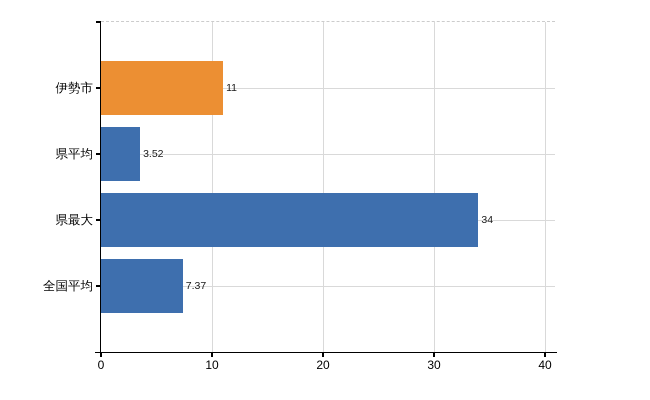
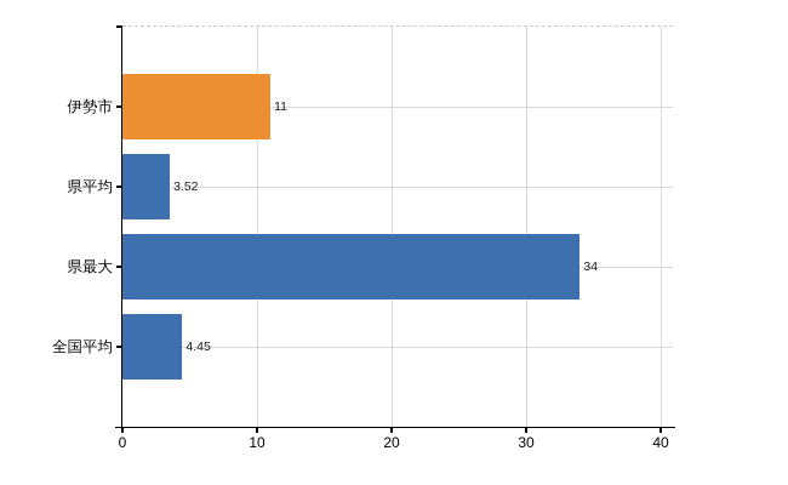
全国平均: 7.37 -> 4.45
